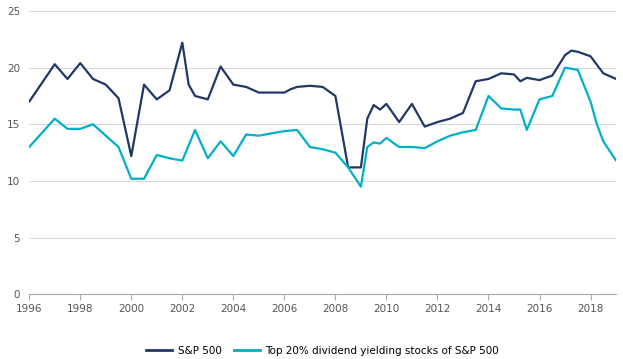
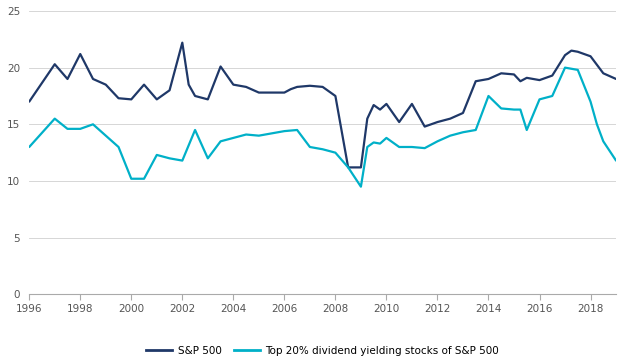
S&P 500/1998: 20.4 -> 21.2
S&P 500/2000: 12.2 -> 17.2
Top 20% dividend yielding stocks of S&P 500/2004: 12.2 -> 13.8
